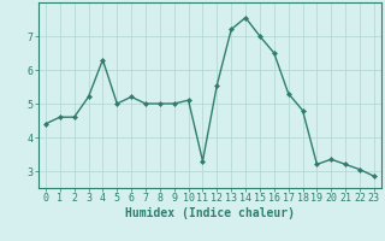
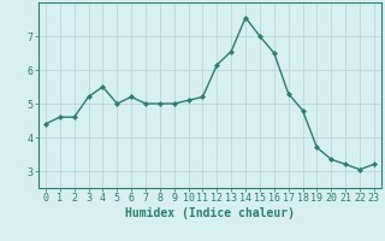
4: 6.30 -> 5.50
11: 3.30 -> 5.20
12: 5.55 -> 6.15
13: 7.20 -> 6.55
19: 3.20 -> 3.70
23: 2.85 -> 3.20
